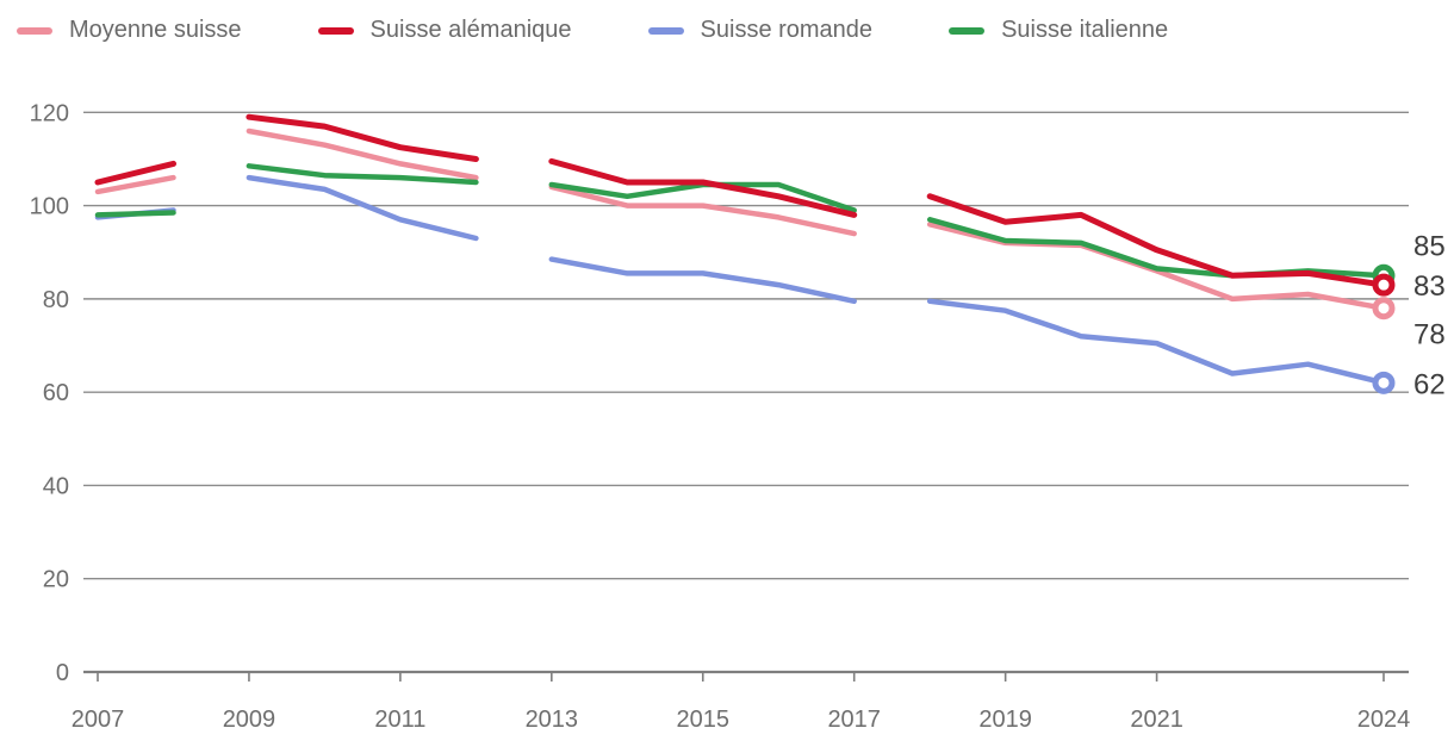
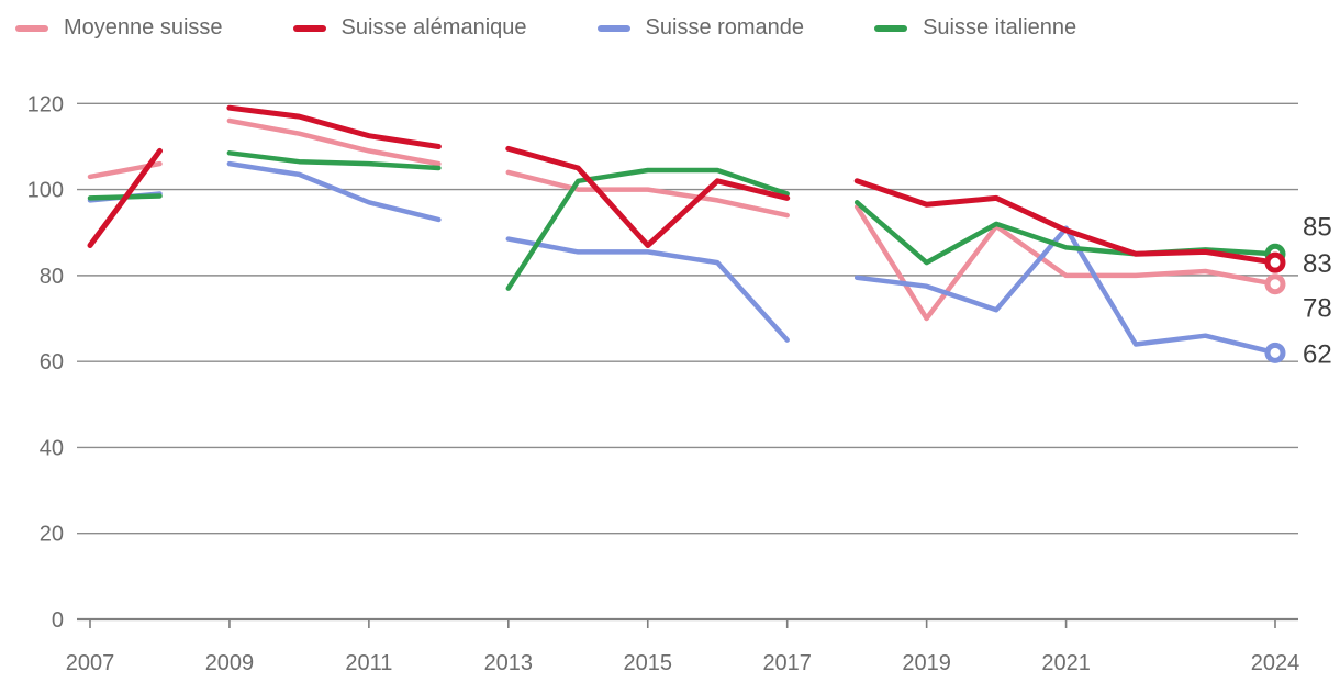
Suisse alémanique/2007: 105 -> 87
Suisse italienne/2013: 104 -> 77
Suisse alémanique/2015: 105 -> 87
Suisse romande/2017: 80 -> 65
Moyenne suisse/2019: 92 -> 70
Suisse italienne/2019: 92 -> 83
Moyenne suisse/2021: 86 -> 80
Suisse romande/2021: 70 -> 91
